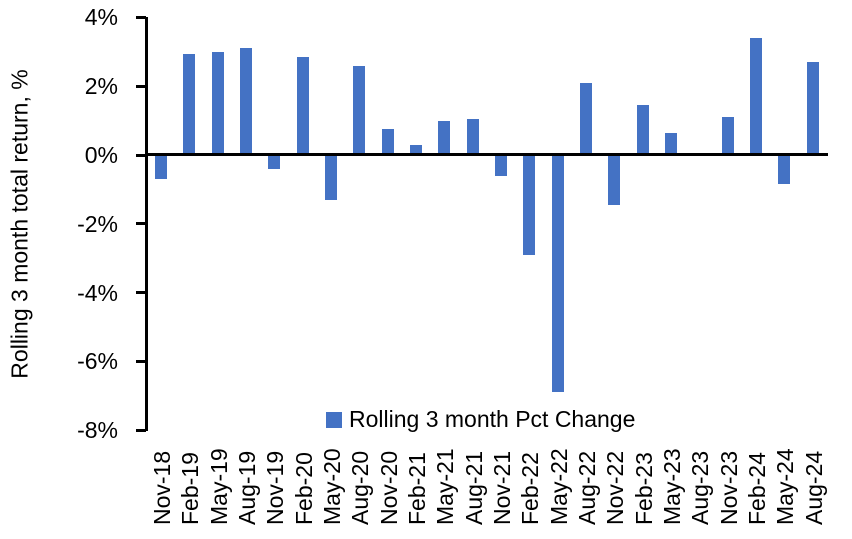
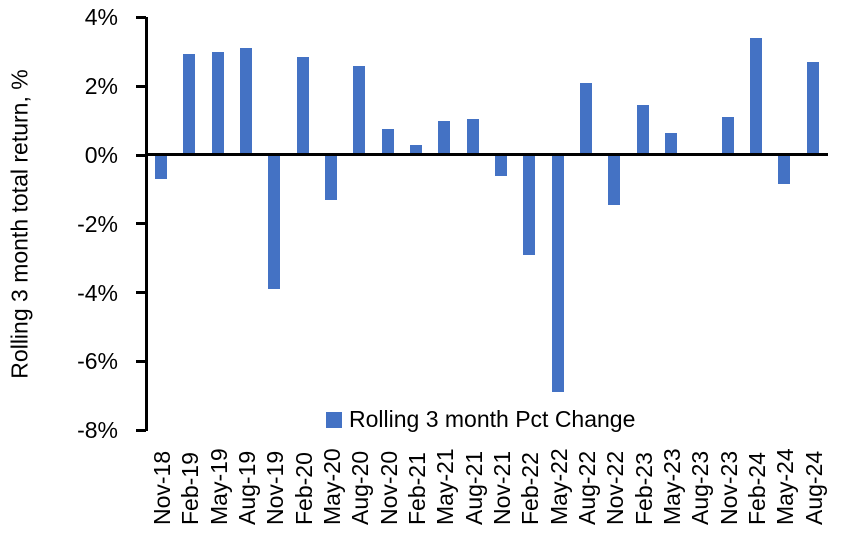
Nov-19: -0.4% -> -3.9%
